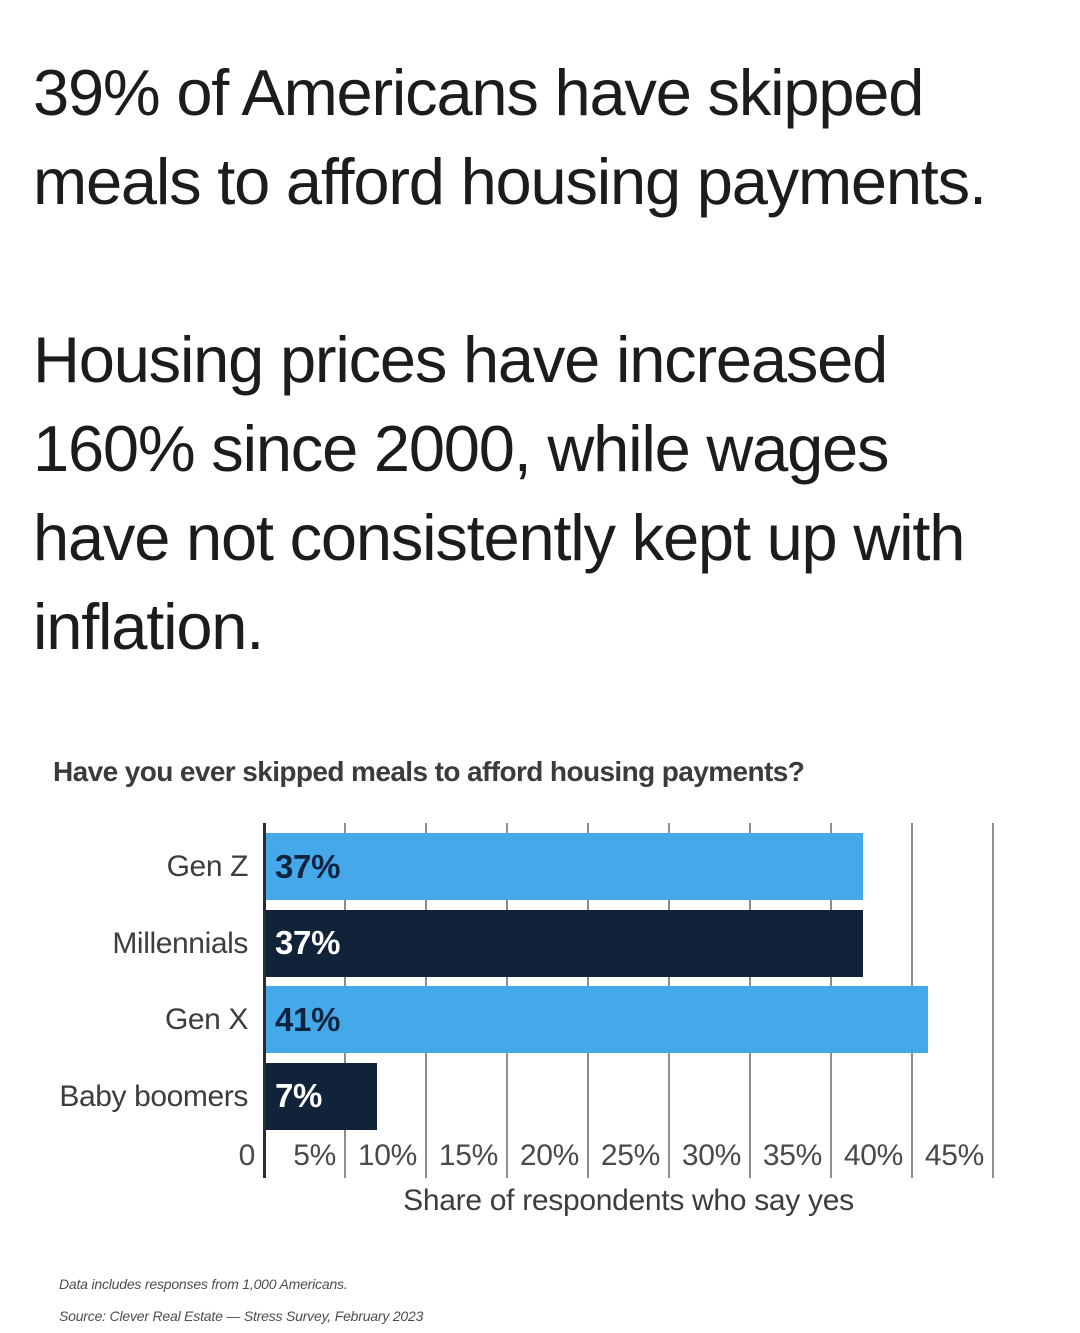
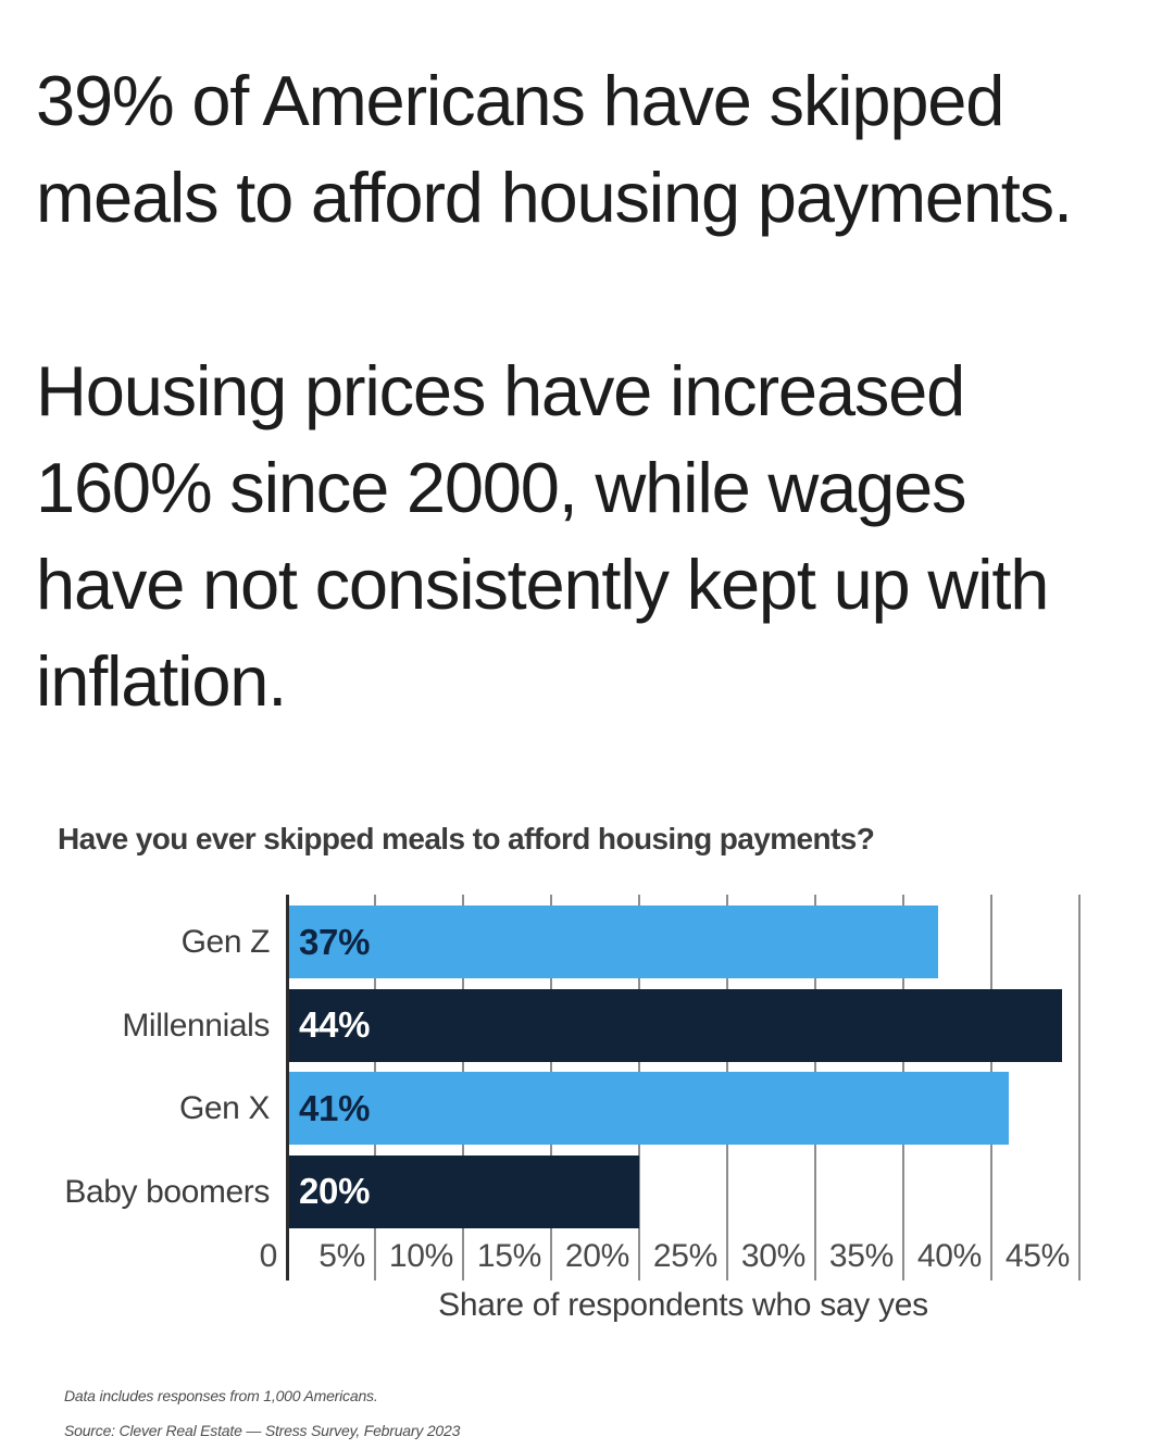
Millennials: 37% -> 44%
Baby boomers: 7% -> 20%
